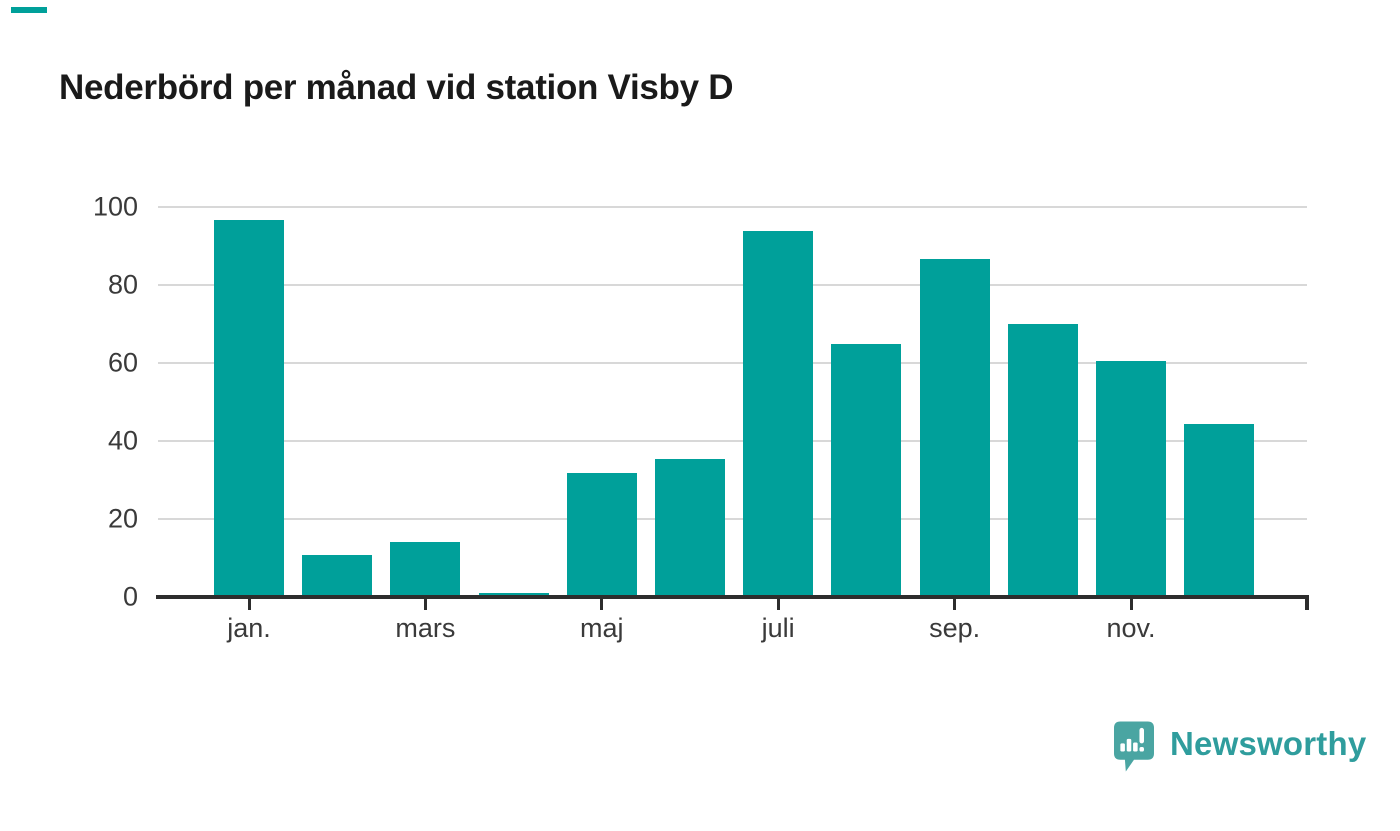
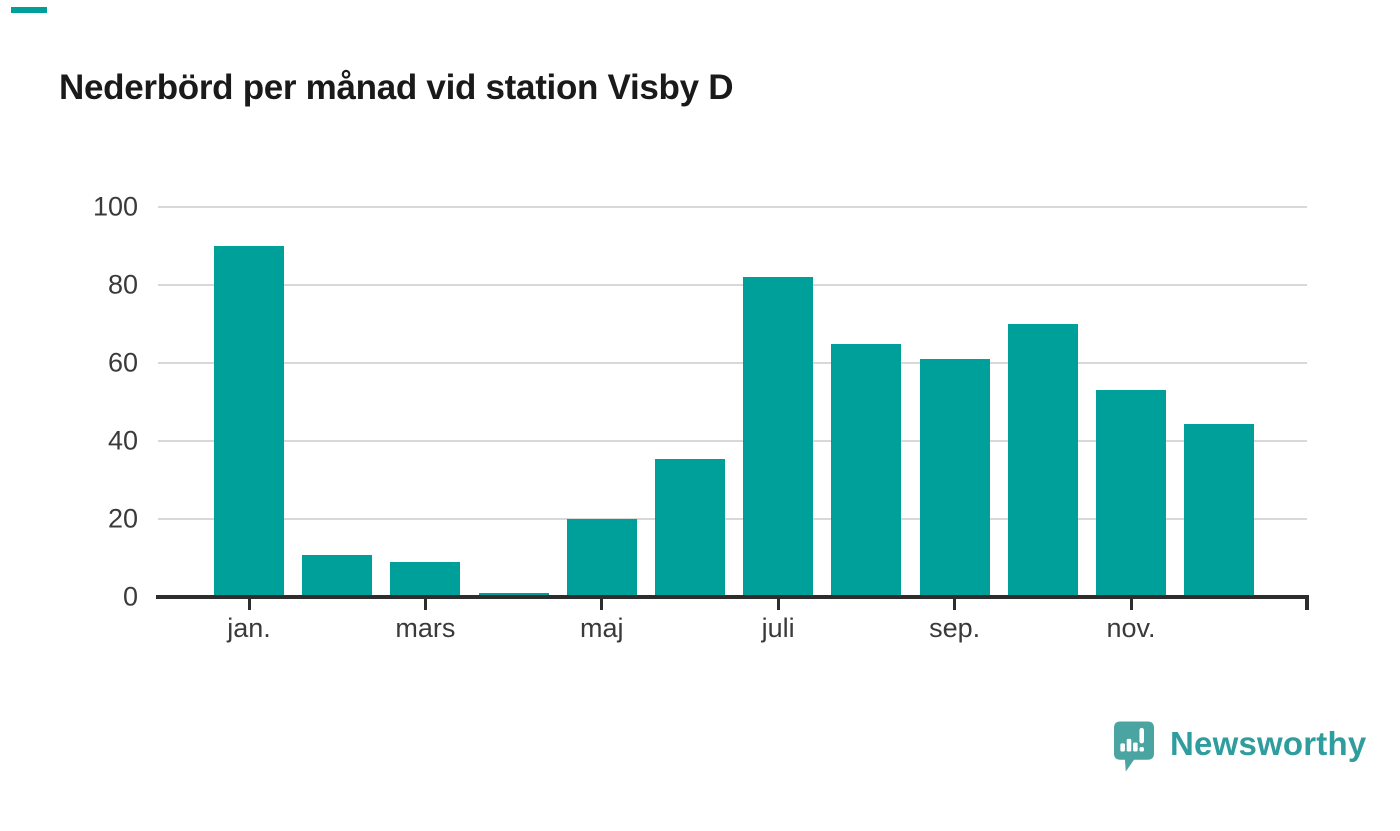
jan.: 97 -> 90
mars: 14 -> 9
maj: 32 -> 20
juli: 94 -> 82
sep.: 87 -> 61
nov.: 60 -> 53
